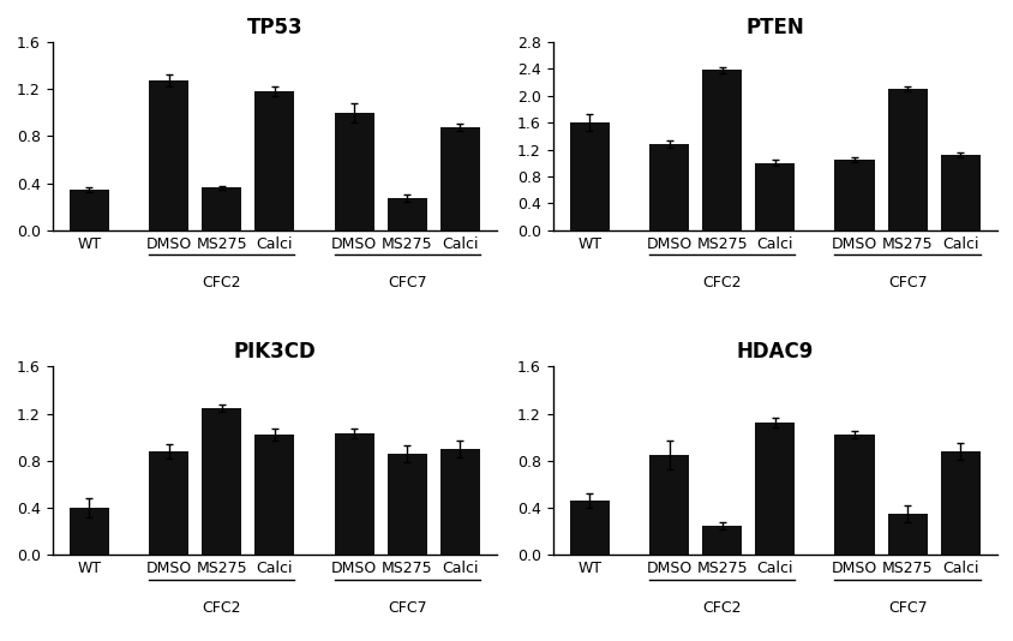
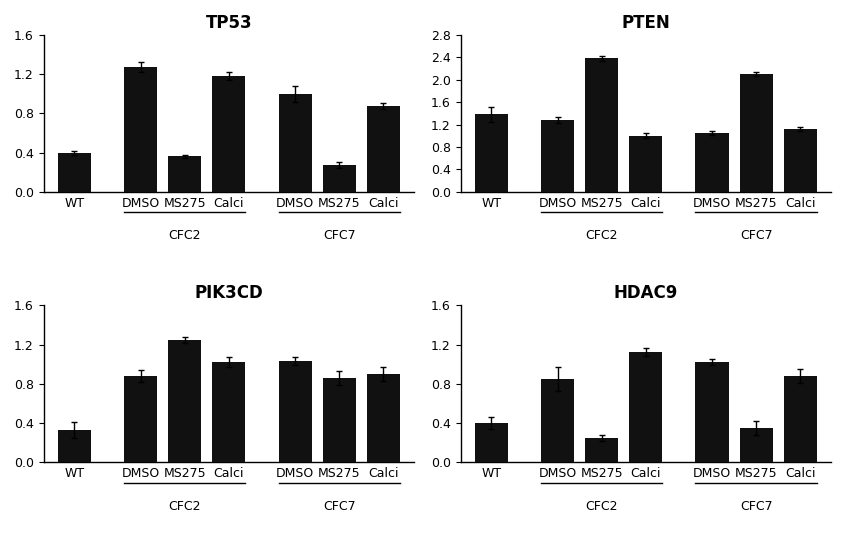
TP53/WT: 0.34 -> 0.40
PTEN/WT: 1.60 -> 1.38
PIK3CD/WT: 0.40 -> 0.33
HDAC9/WT: 0.46 -> 0.40
